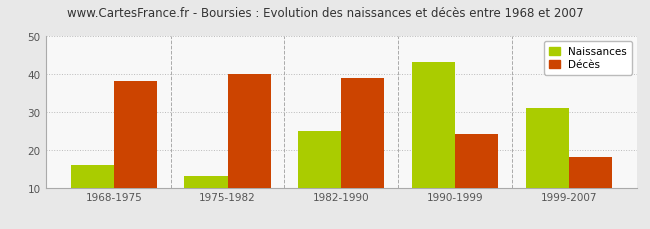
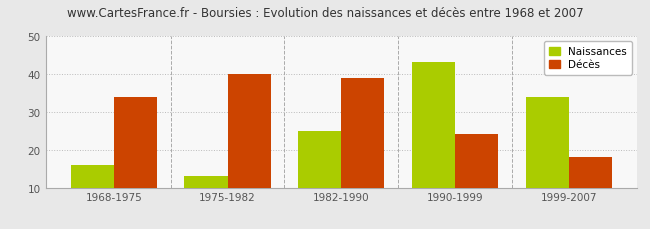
Décès/1968-1975: 38 -> 34
Naissances/1999-2007: 31 -> 34
